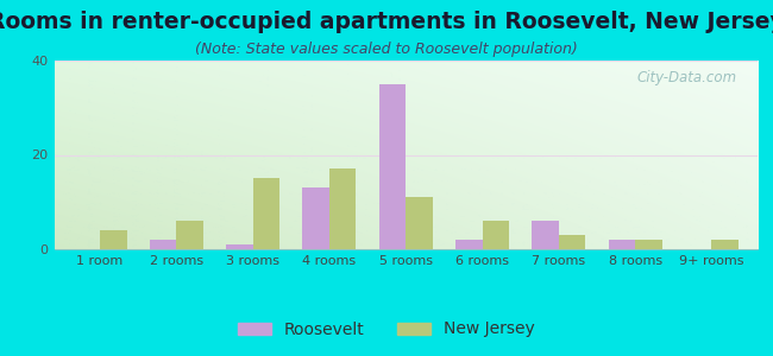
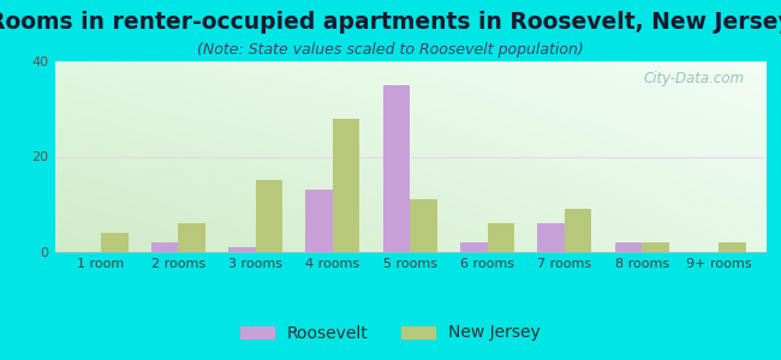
New Jersey/4 rooms: 17 -> 28
New Jersey/7 rooms: 3 -> 9
